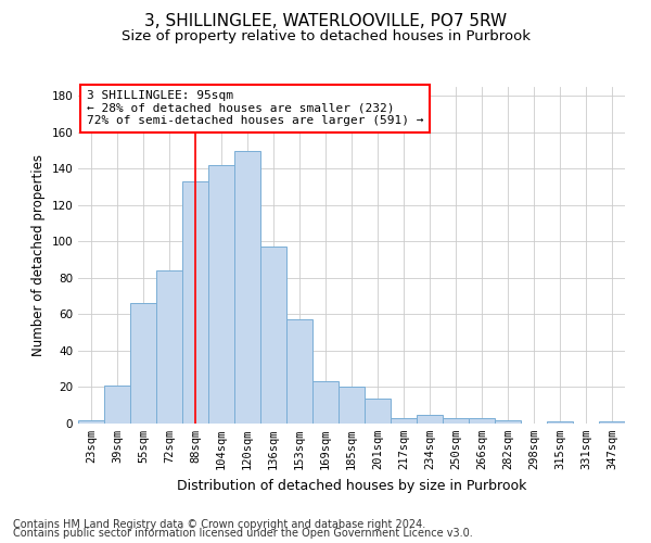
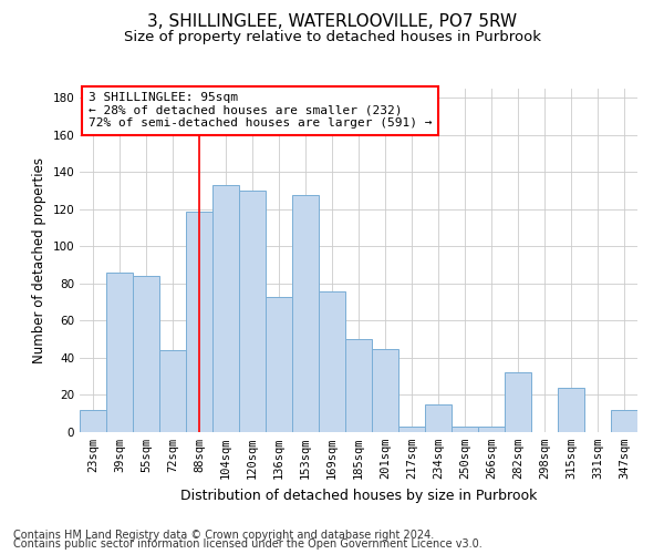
23sqm: 2 -> 12
39sqm: 21 -> 86
55sqm: 66 -> 84
72sqm: 84 -> 44
88sqm: 133 -> 119
104sqm: 142 -> 133
120sqm: 150 -> 130
136sqm: 97 -> 73
153sqm: 57 -> 128
169sqm: 23 -> 76
185sqm: 20 -> 50
201sqm: 14 -> 45
234sqm: 5 -> 15
282sqm: 2 -> 32
315sqm: 1 -> 24
347sqm: 1 -> 12
